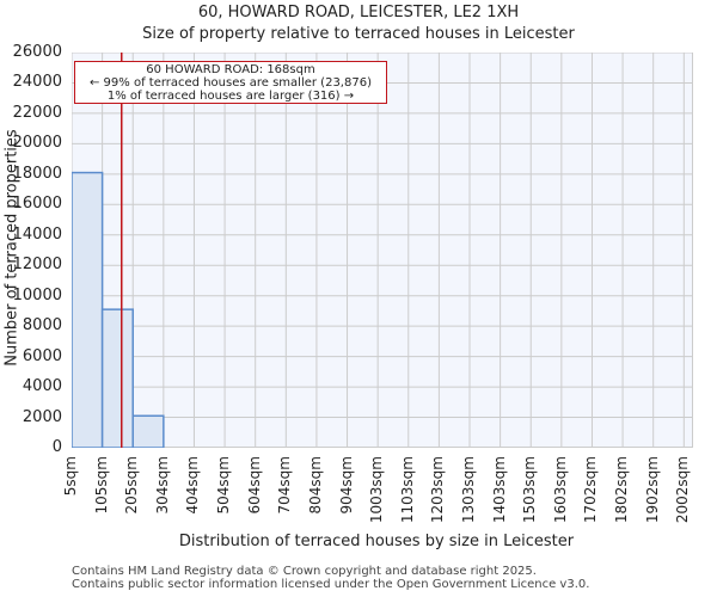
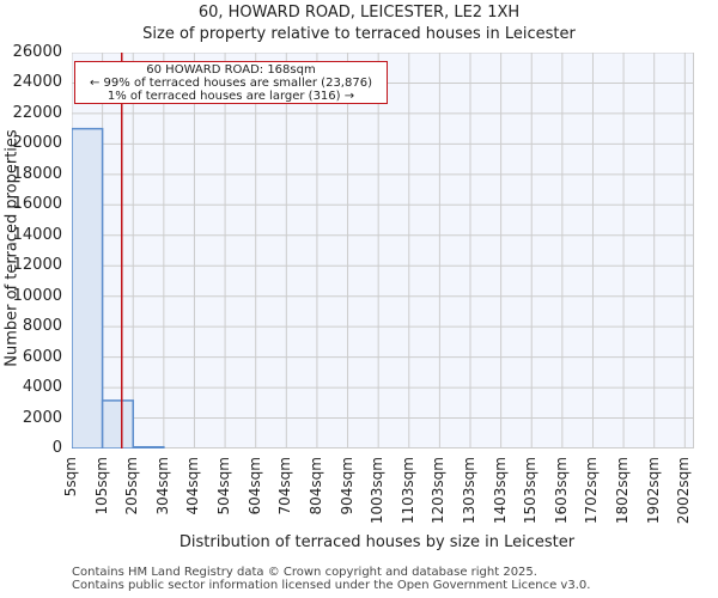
5sqm: 18100 -> 21000
105sqm: 9100 -> 3200
205sqm: 2100 -> 100
